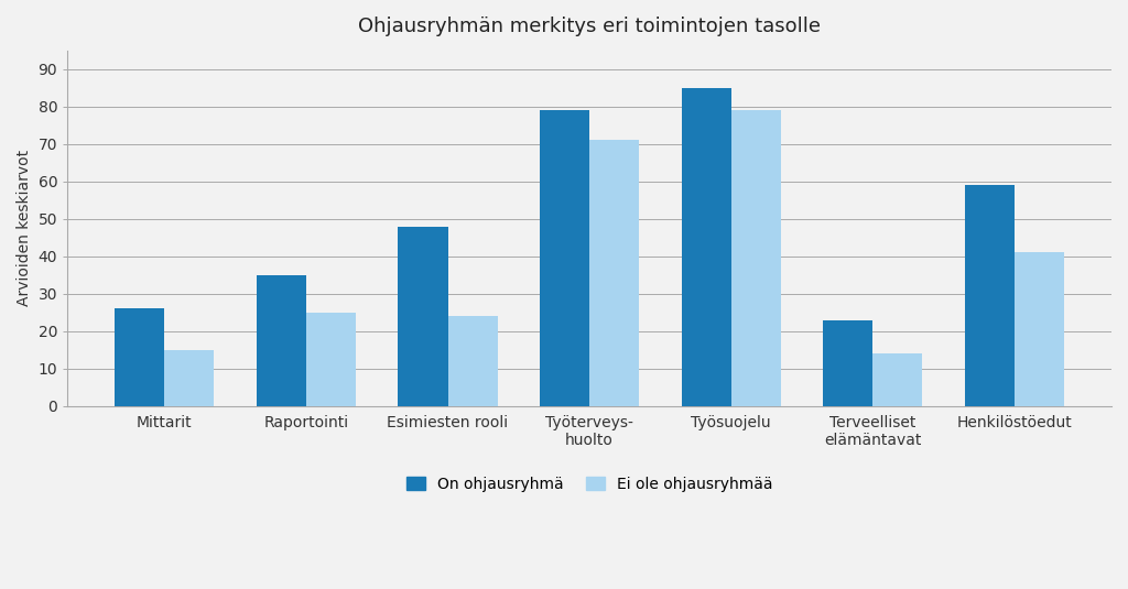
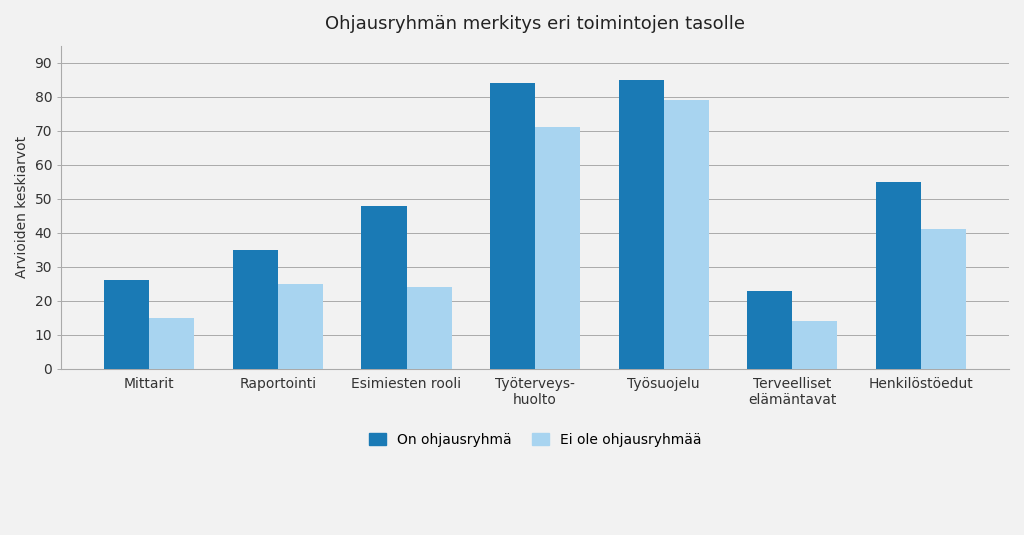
On ohjausryhmä/Työterveys- huolto: 79 -> 84
On ohjausryhmä/Henkilöstöedut: 59 -> 55
